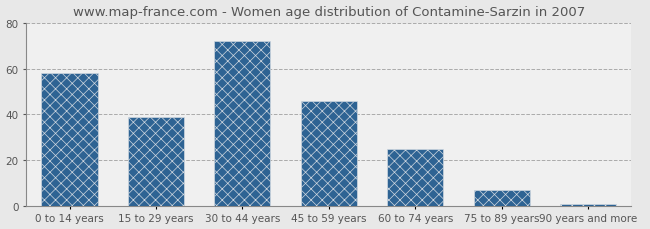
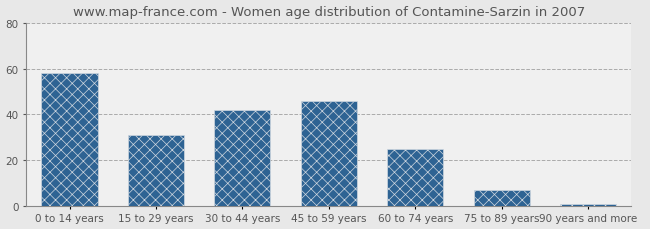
15 to 29 years: 39 -> 31
30 to 44 years: 72 -> 42
